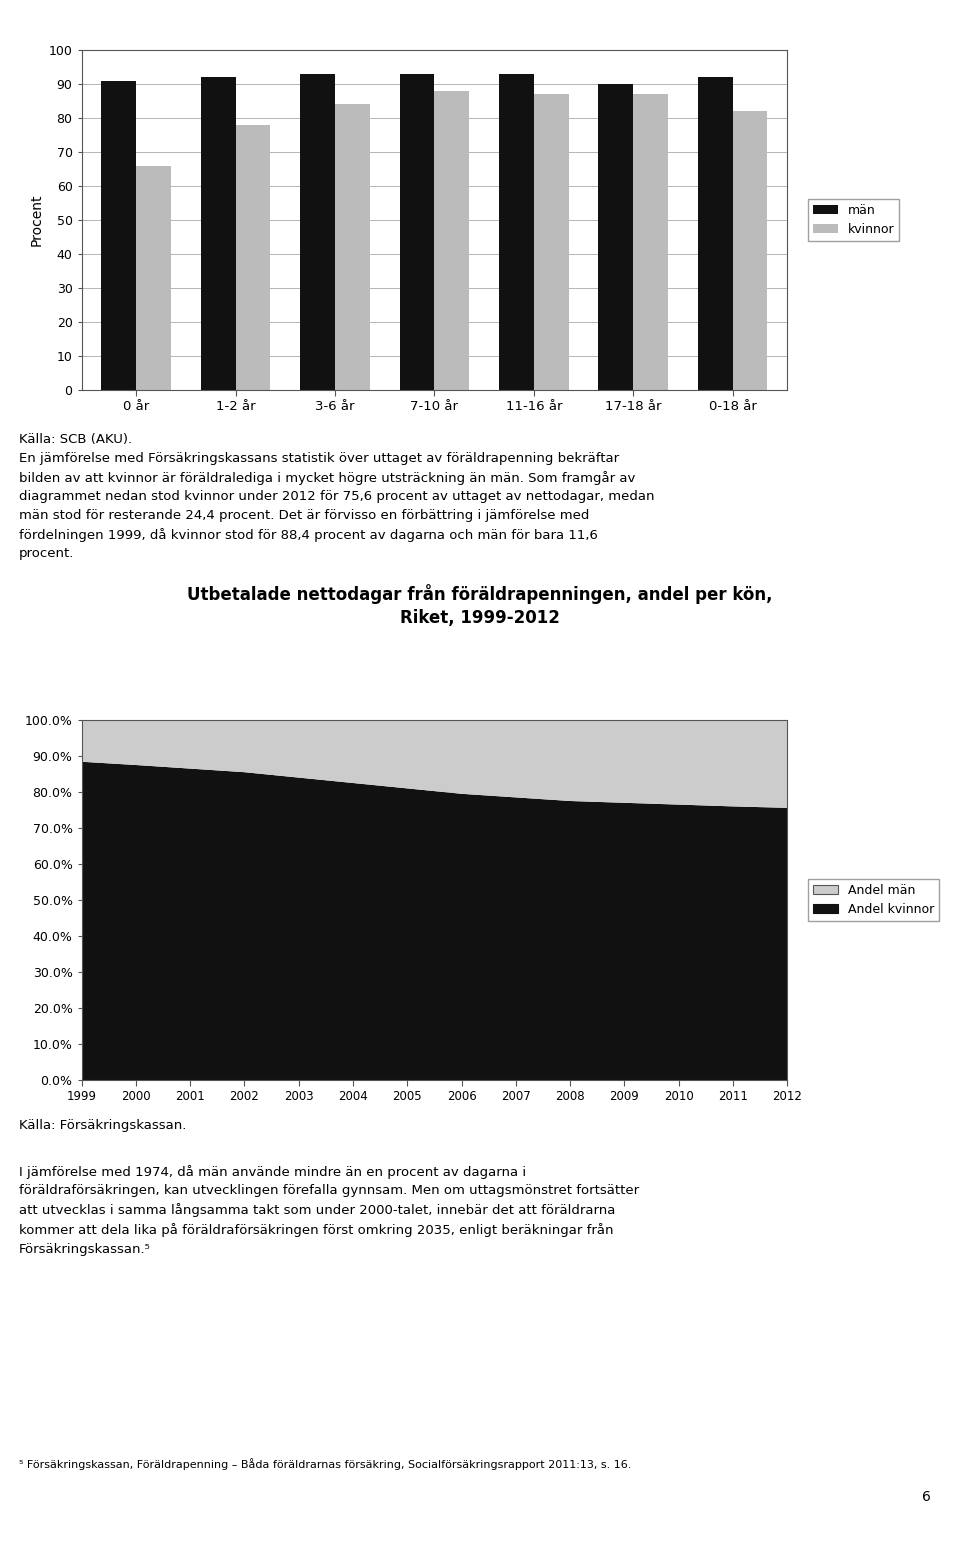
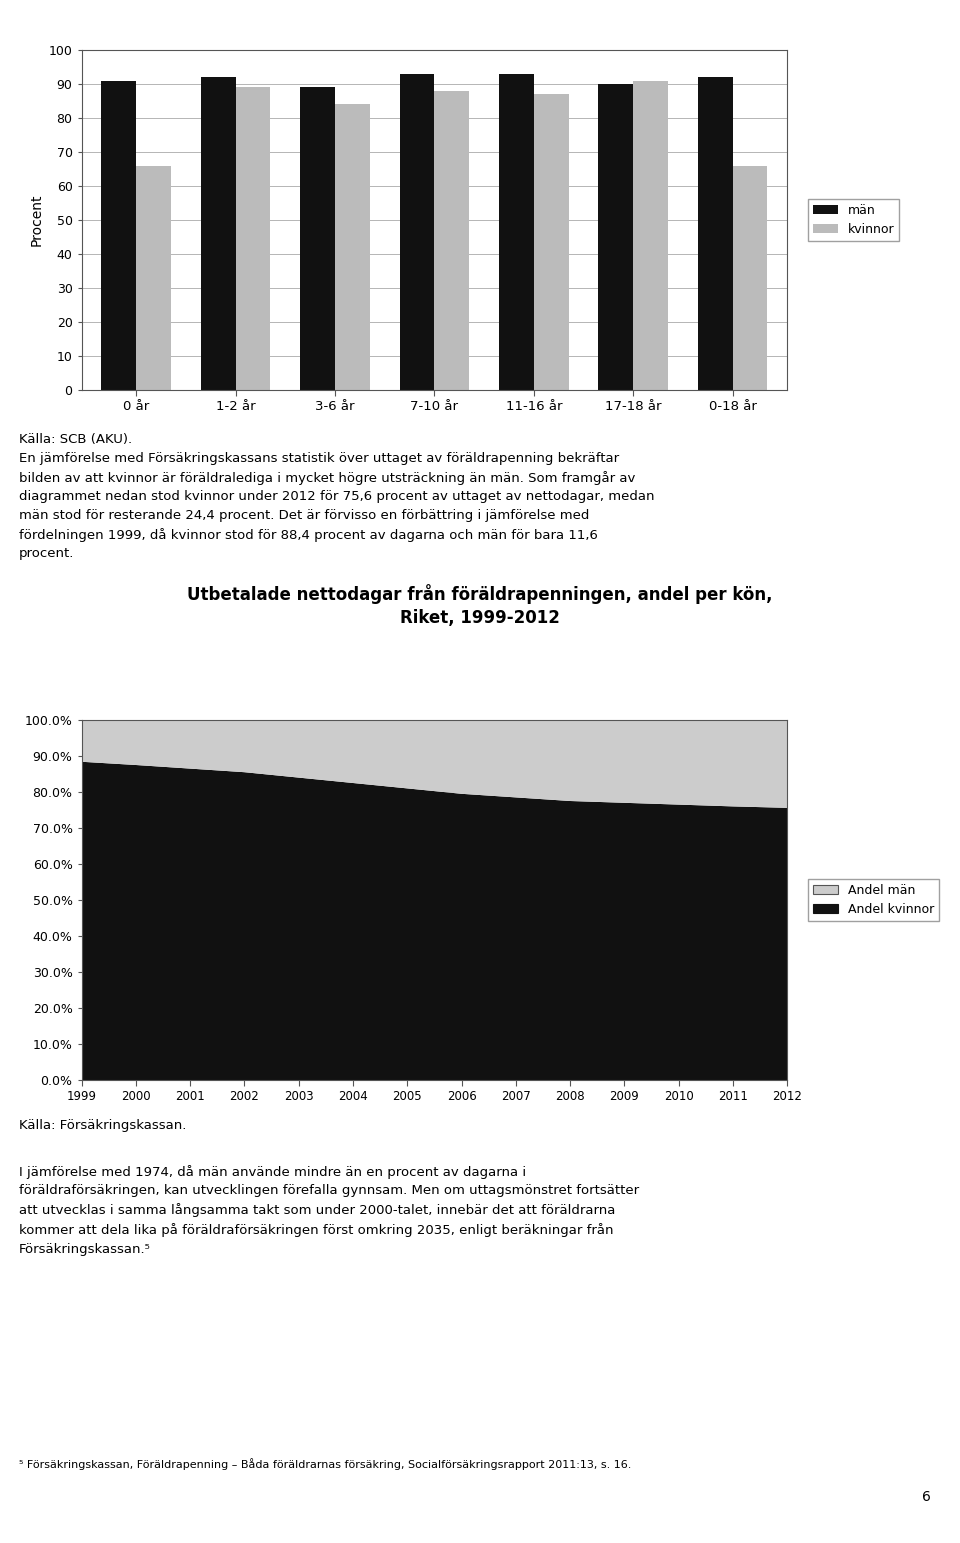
kvinnor/1-2 år: 78 -> 89
män/3-6 år: 93 -> 89
kvinnor/17-18 år: 87 -> 91
kvinnor/0-18 år: 82 -> 66
